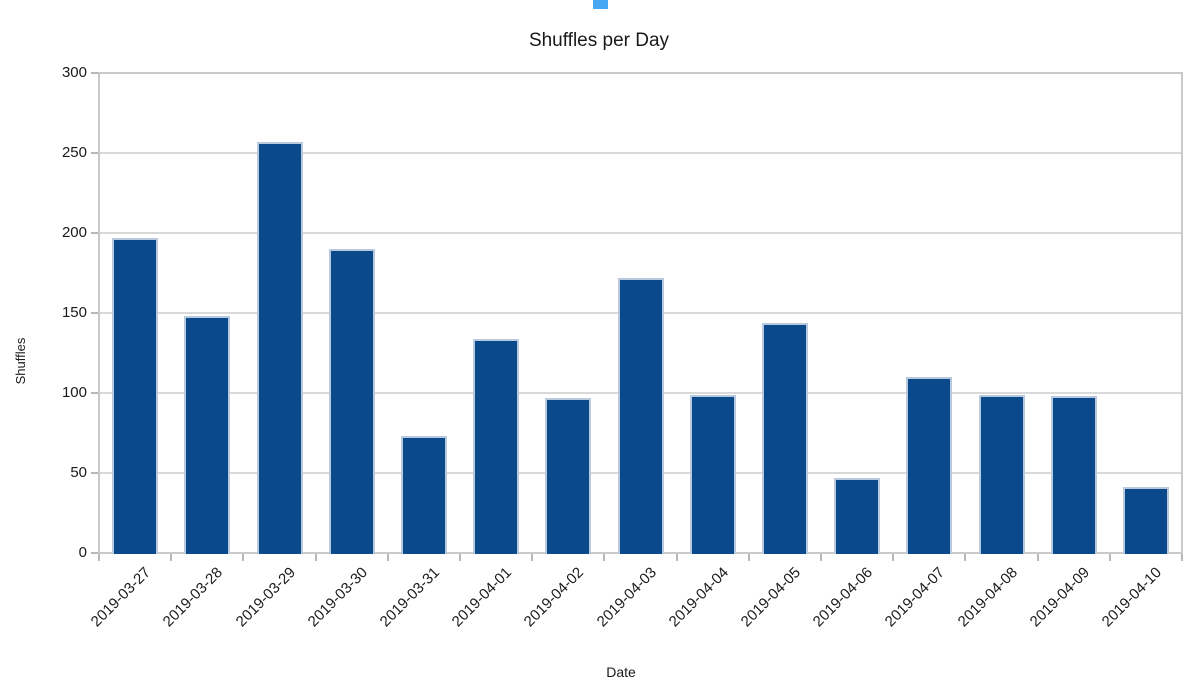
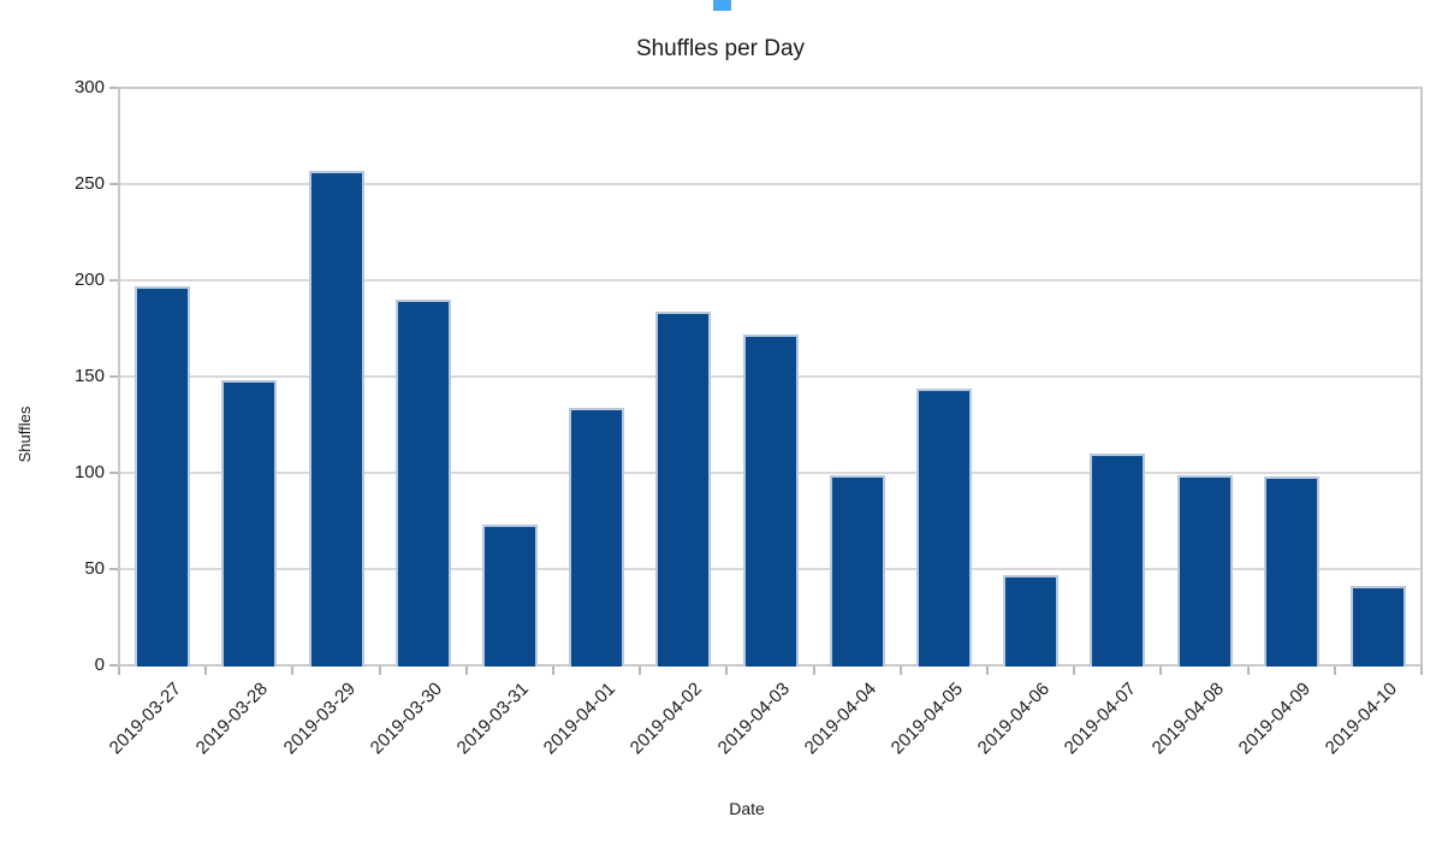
2019-04-02: 97 -> 184
